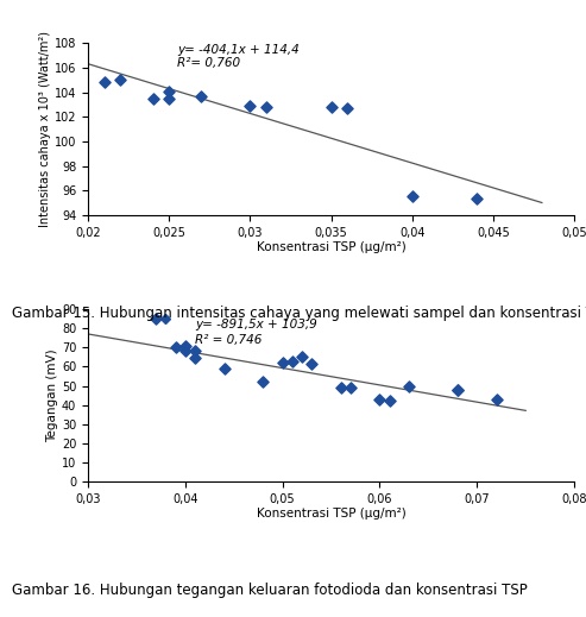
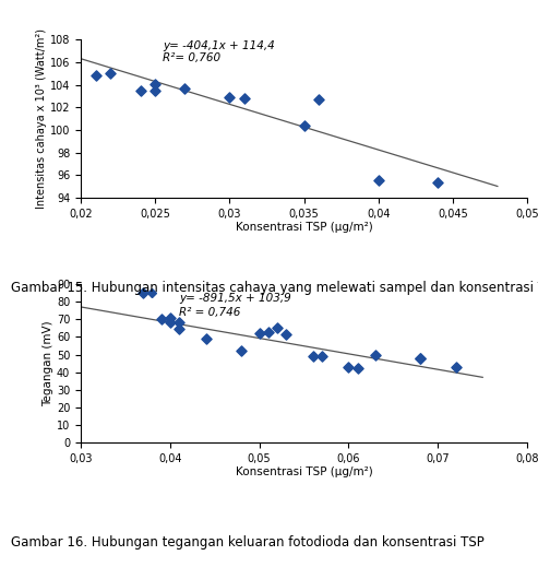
0,035: 102.8 -> 100.4
